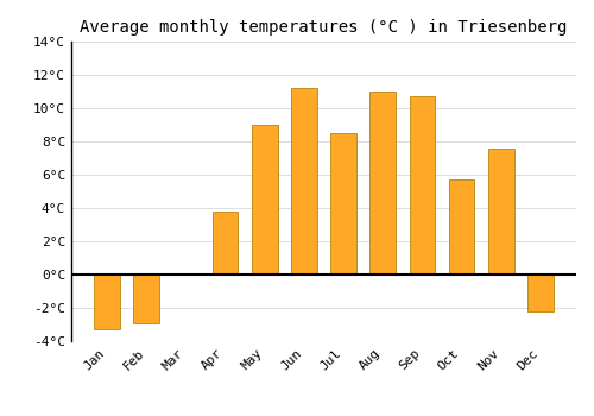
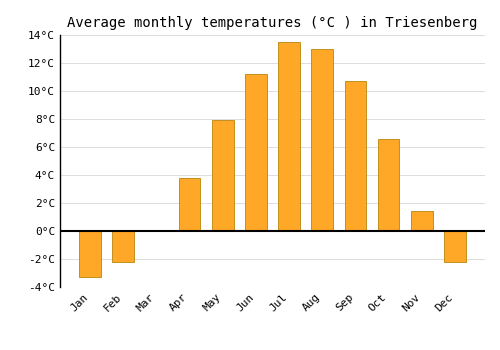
Feb: -2.9°C -> -2.2°C
May: 9.0°C -> 7.9°C
Jul: 8.5°C -> 13.5°C
Aug: 11.0°C -> 13.0°C
Oct: 5.7°C -> 6.6°C
Nov: 7.6°C -> 1.4°C
